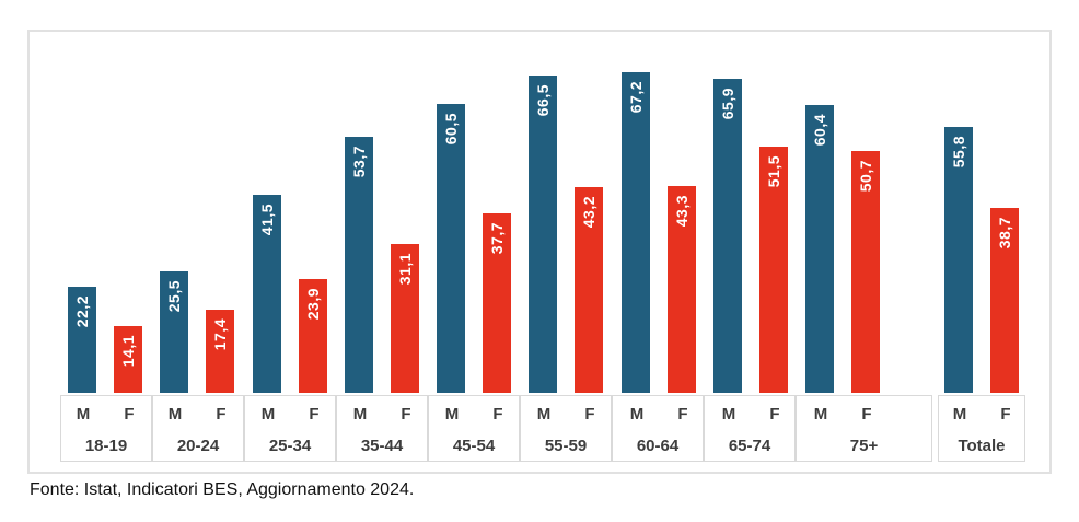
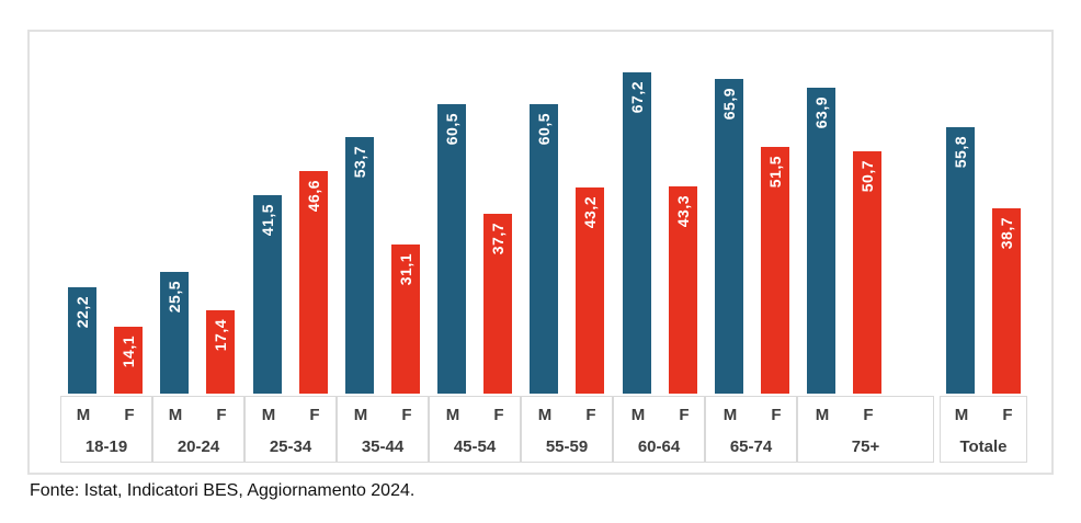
F/25-34: 23,9 -> 46,6
M/55-59: 66,5 -> 60,5
M/75+: 60,4 -> 63,9
